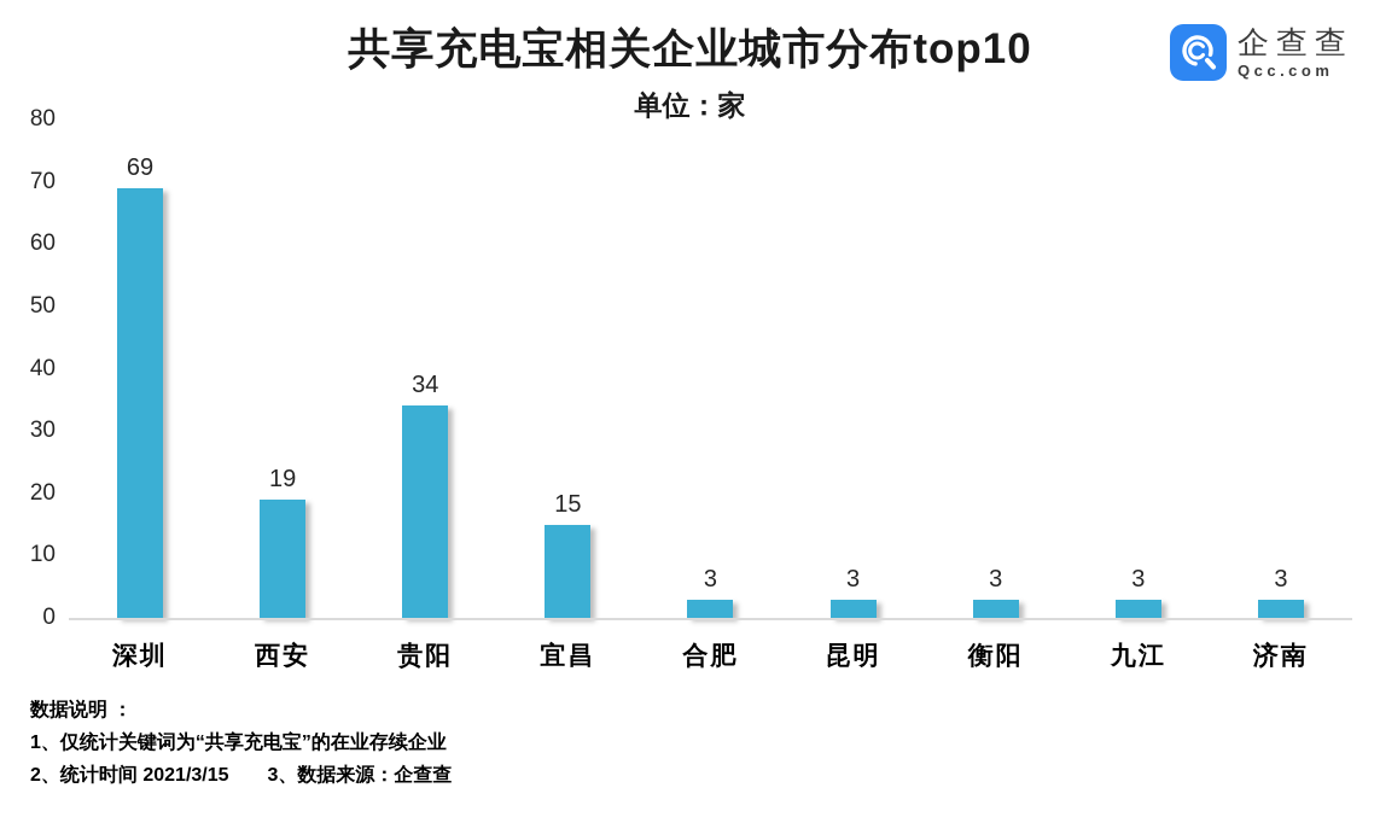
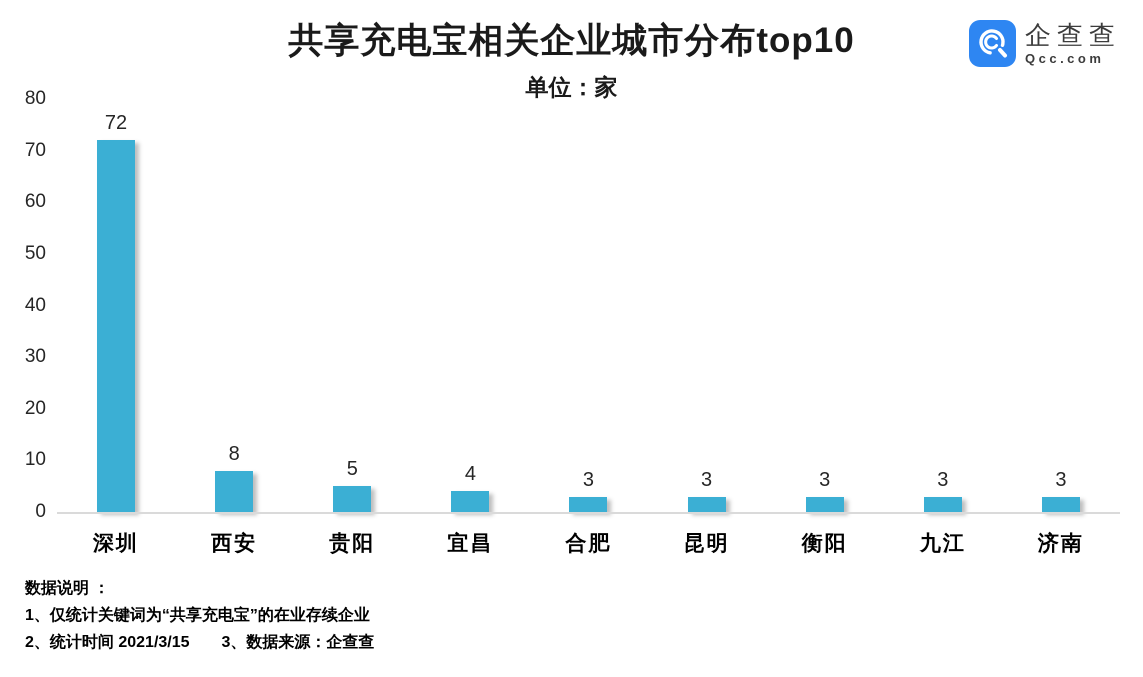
深圳: 69 -> 72
西安: 19 -> 8
贵阳: 34 -> 5
宜昌: 15 -> 4
